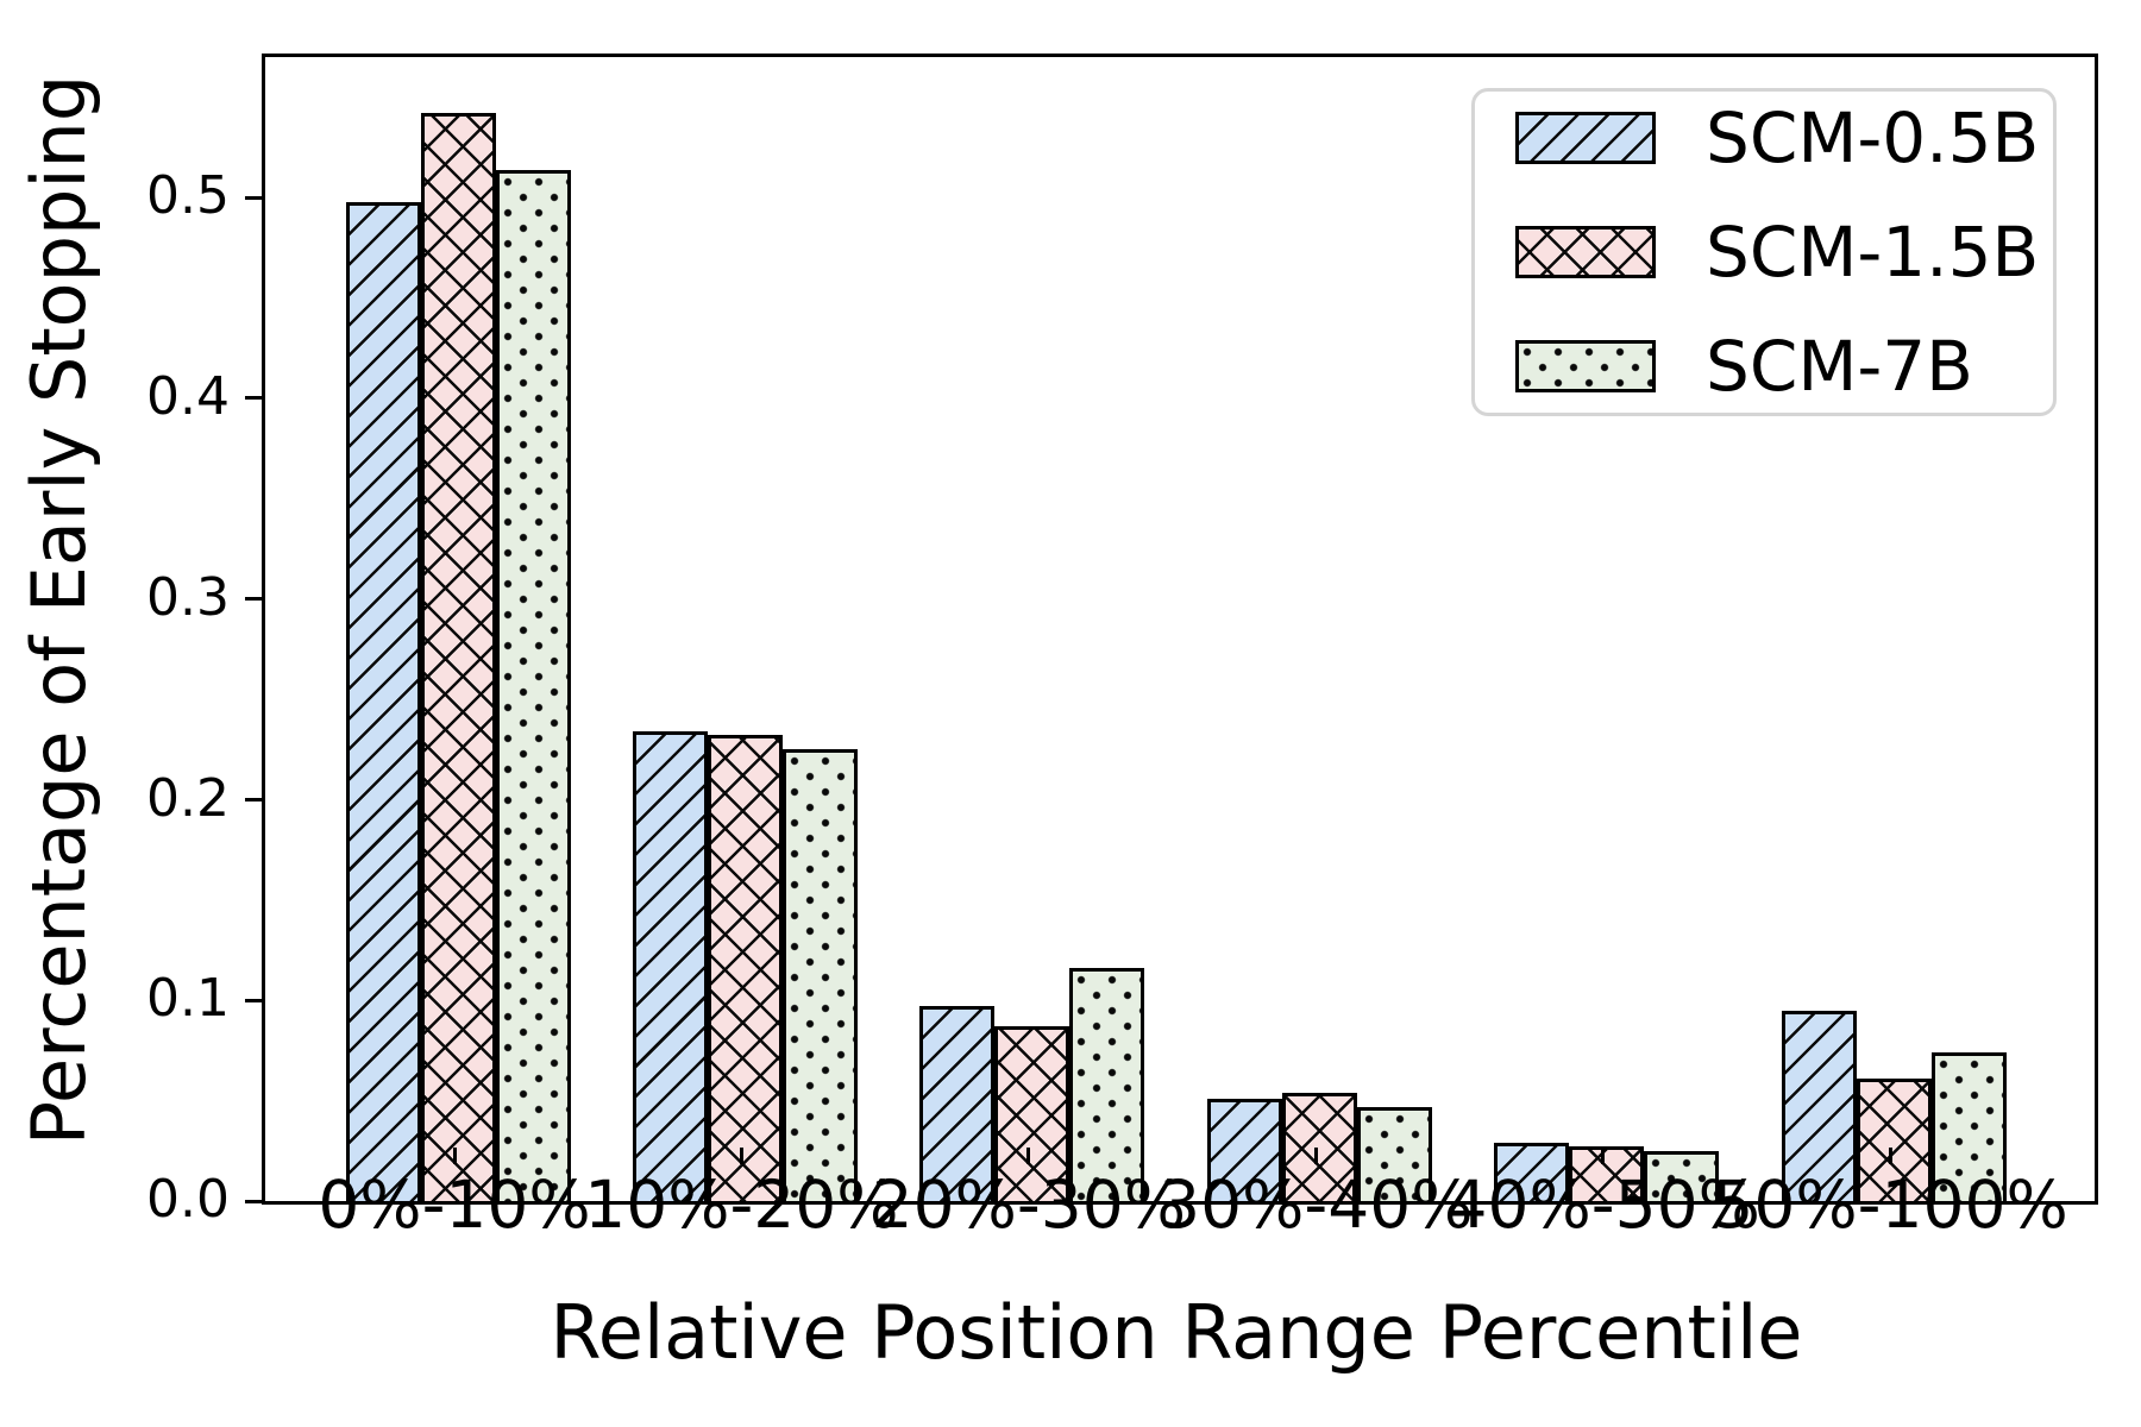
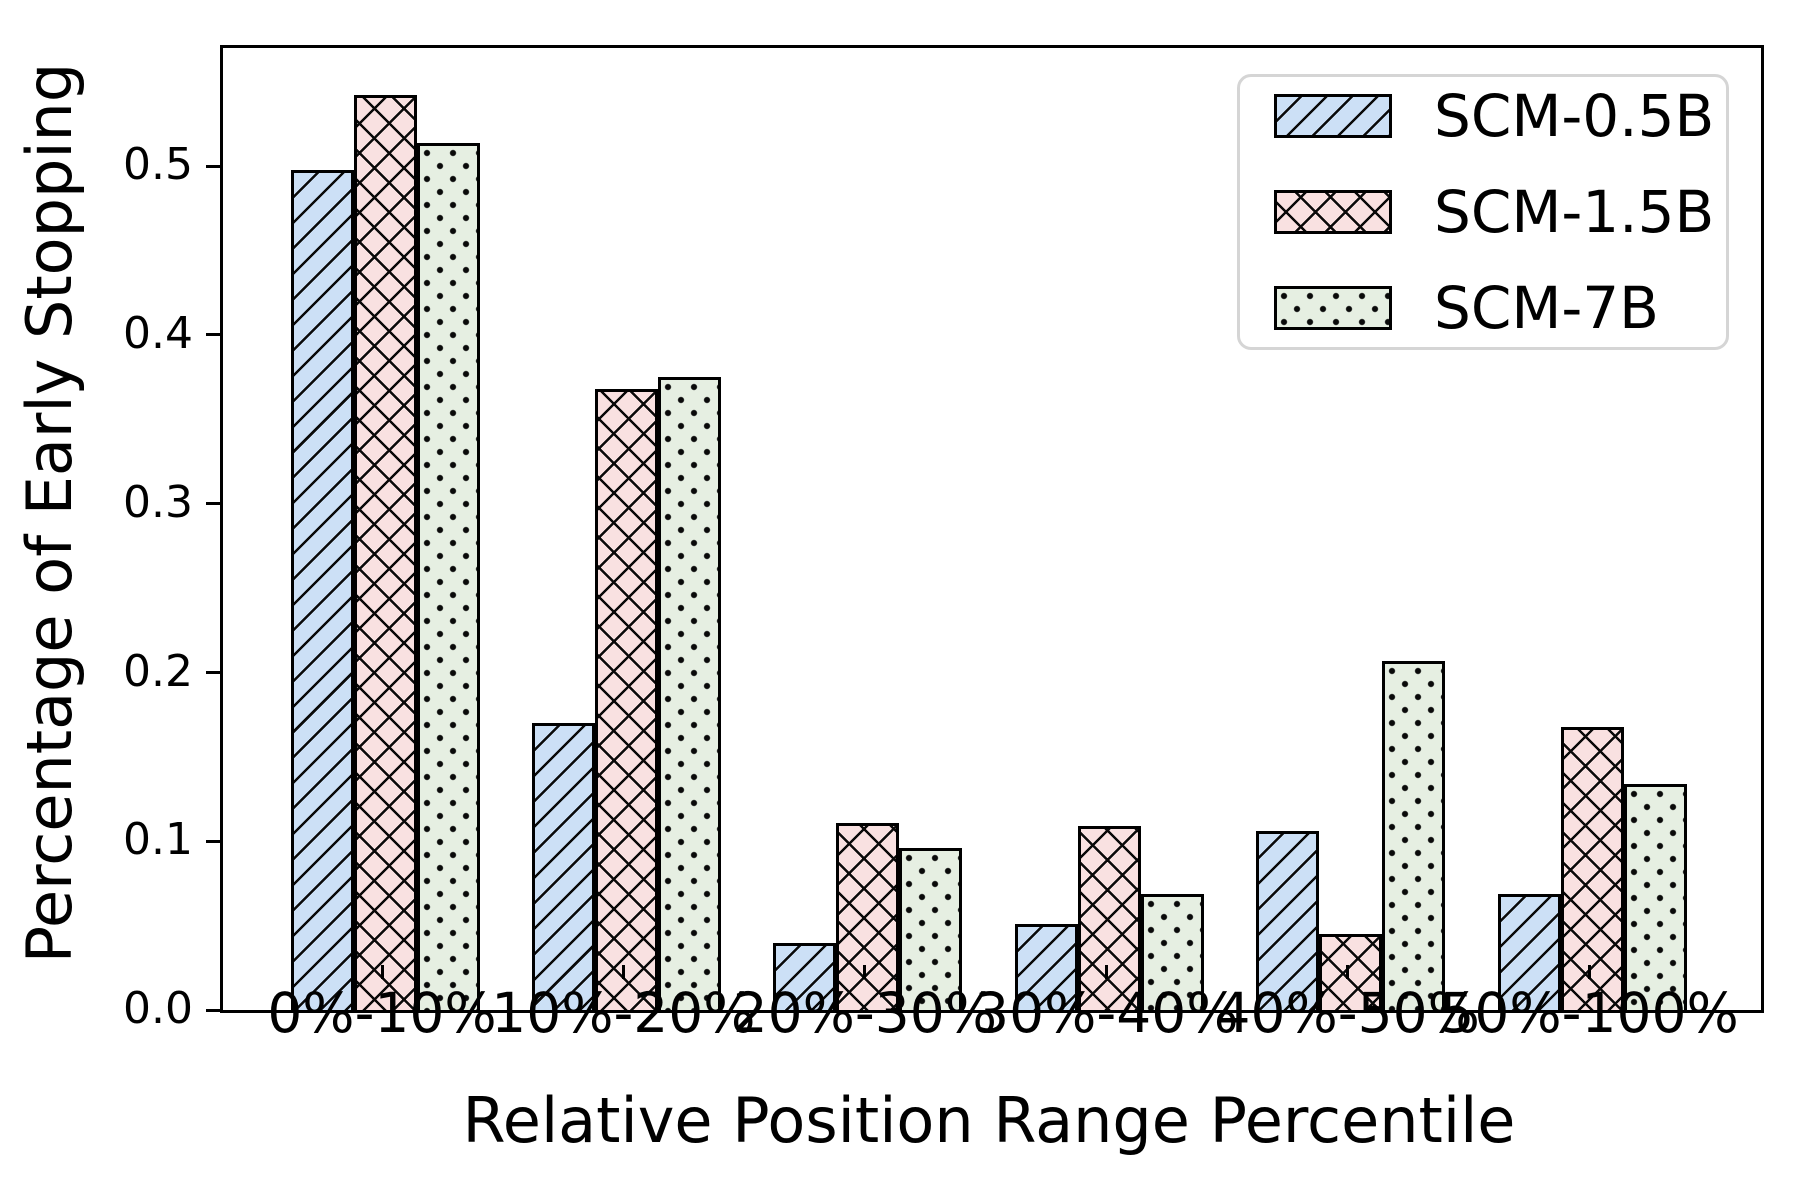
SCM-0.5B/10%-20%: 0.234 -> 0.170
SCM-1.5B/10%-20%: 0.232 -> 0.368
SCM-7B/10%-20%: 0.225 -> 0.375
SCM-0.5B/20%-30%: 0.097 -> 0.040
SCM-1.5B/20%-30%: 0.087 -> 0.111
SCM-7B/20%-30%: 0.116 -> 0.096
SCM-1.5B/30%-40%: 0.054 -> 0.109
SCM-7B/30%-40%: 0.047 -> 0.069
SCM-0.5B/40%-50%: 0.029 -> 0.106
SCM-1.5B/40%-50%: 0.027 -> 0.045
SCM-7B/40%-50%: 0.025 -> 0.207
SCM-0.5B/50%-100%: 0.095 -> 0.069
SCM-1.5B/50%-100%: 0.061 -> 0.168
SCM-7B/50%-100%: 0.074 -> 0.134
